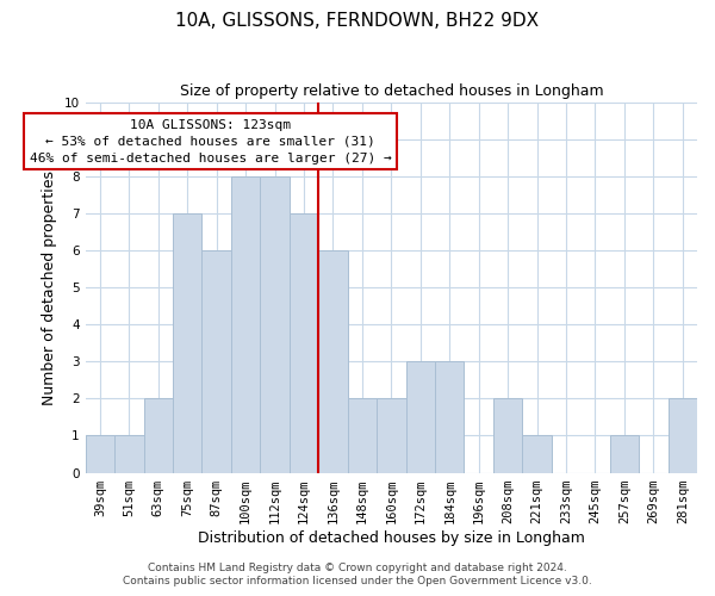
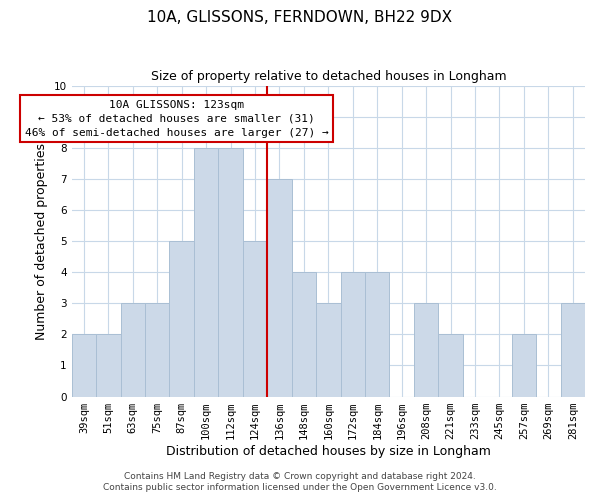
39sqm: 1 -> 2
51sqm: 1 -> 2
63sqm: 2 -> 3
75sqm: 7 -> 3
87sqm: 6 -> 5
124sqm: 7 -> 5
136sqm: 6 -> 7
148sqm: 2 -> 4
160sqm: 2 -> 3
172sqm: 3 -> 4
184sqm: 3 -> 4
208sqm: 2 -> 3
221sqm: 1 -> 2
257sqm: 1 -> 2
281sqm: 2 -> 3
